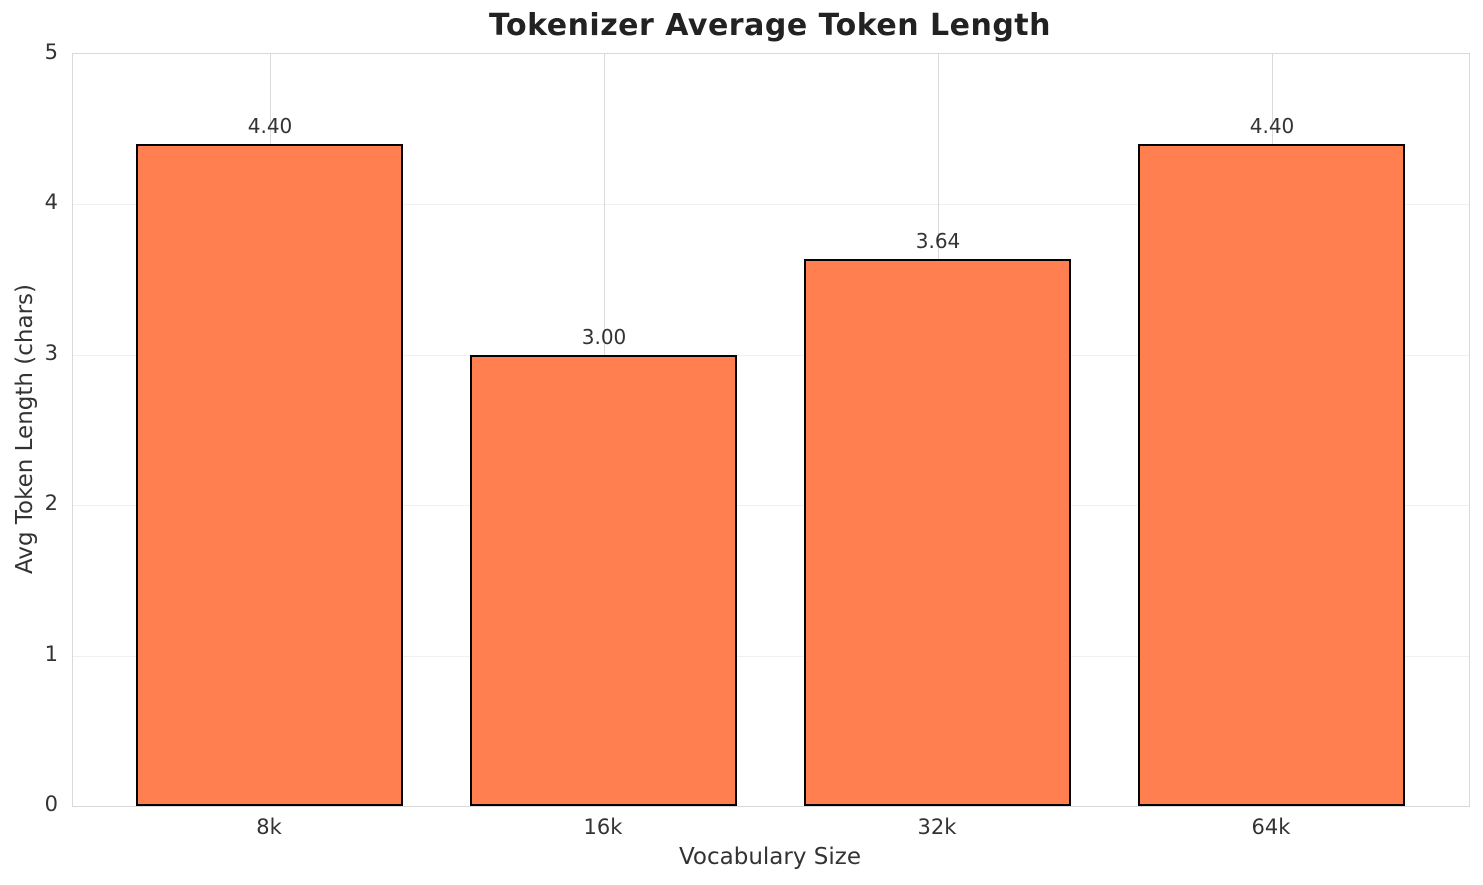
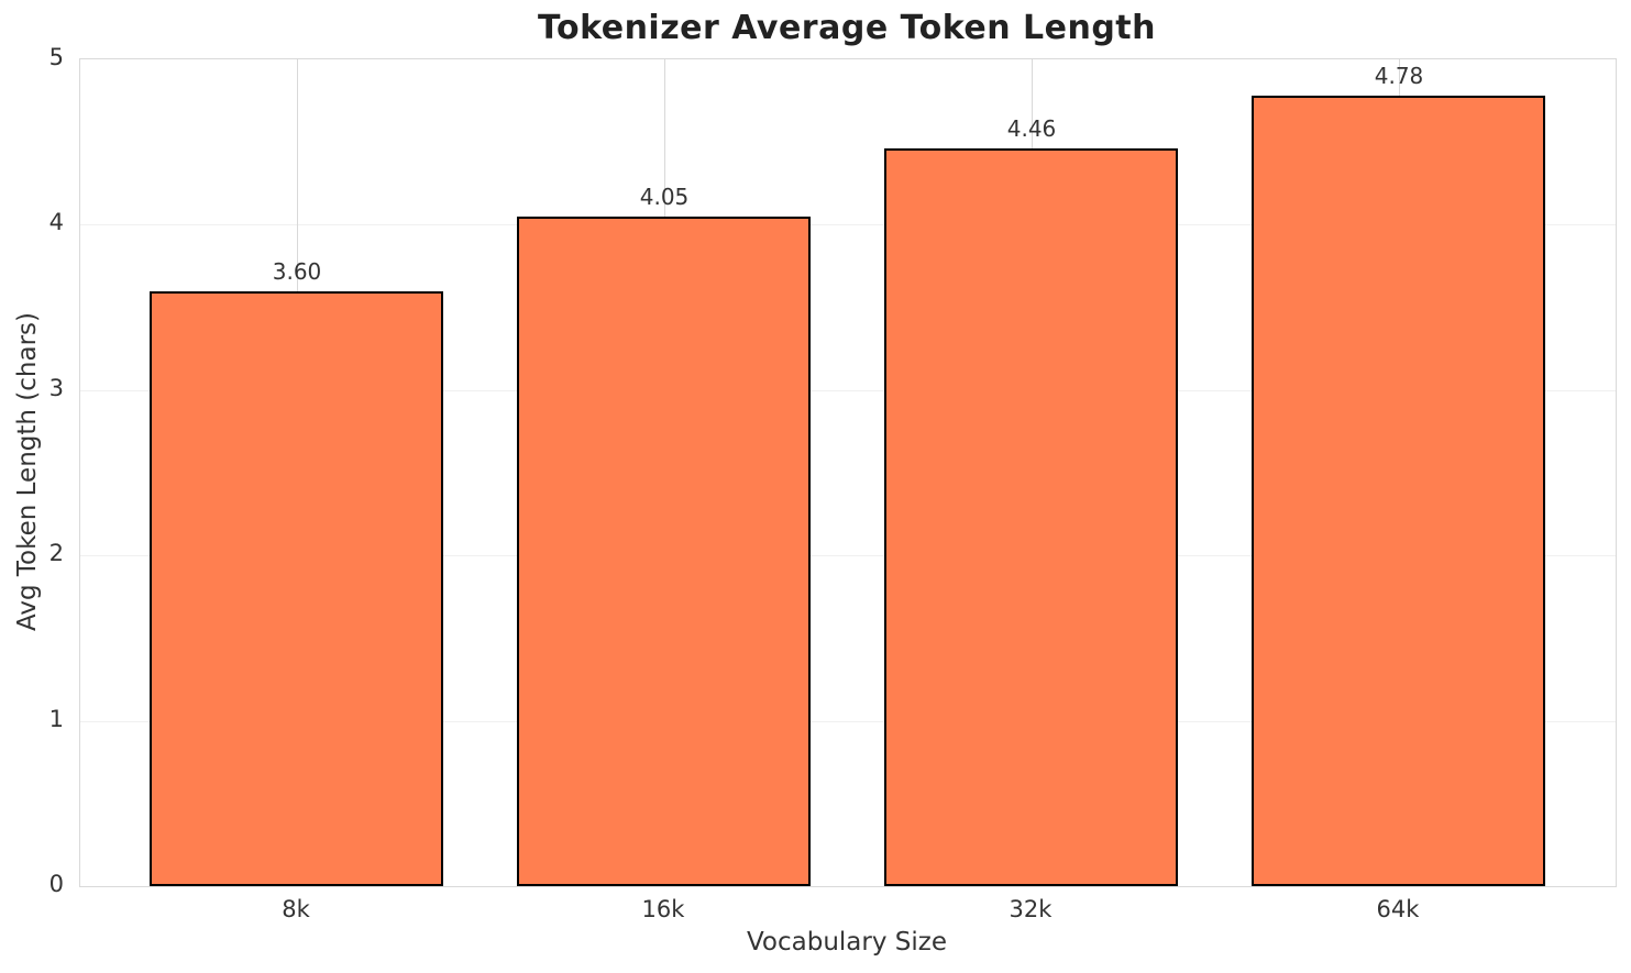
8k: 4.40 -> 3.60
16k: 3.00 -> 4.05
32k: 3.64 -> 4.46
64k: 4.40 -> 4.78
